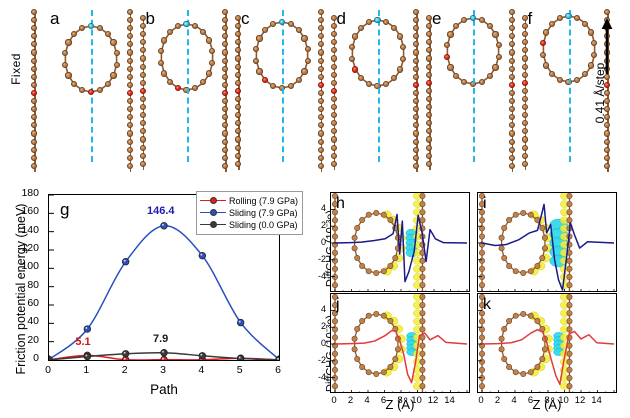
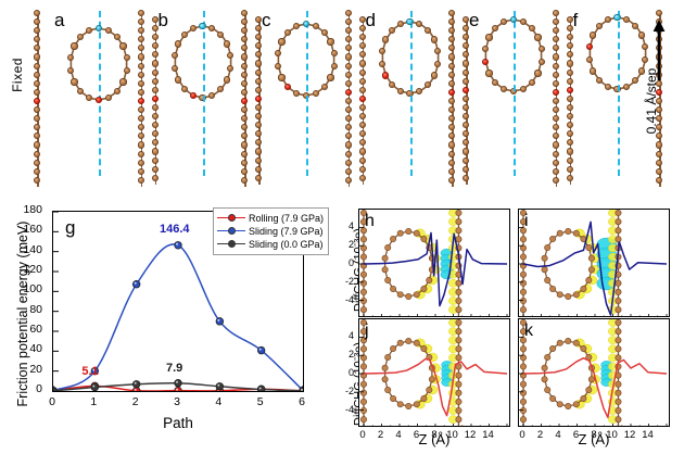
Sliding (7.9 GPa)/1: 30 -> 20
Sliding (7.9 GPa)/4: 110 -> 70
